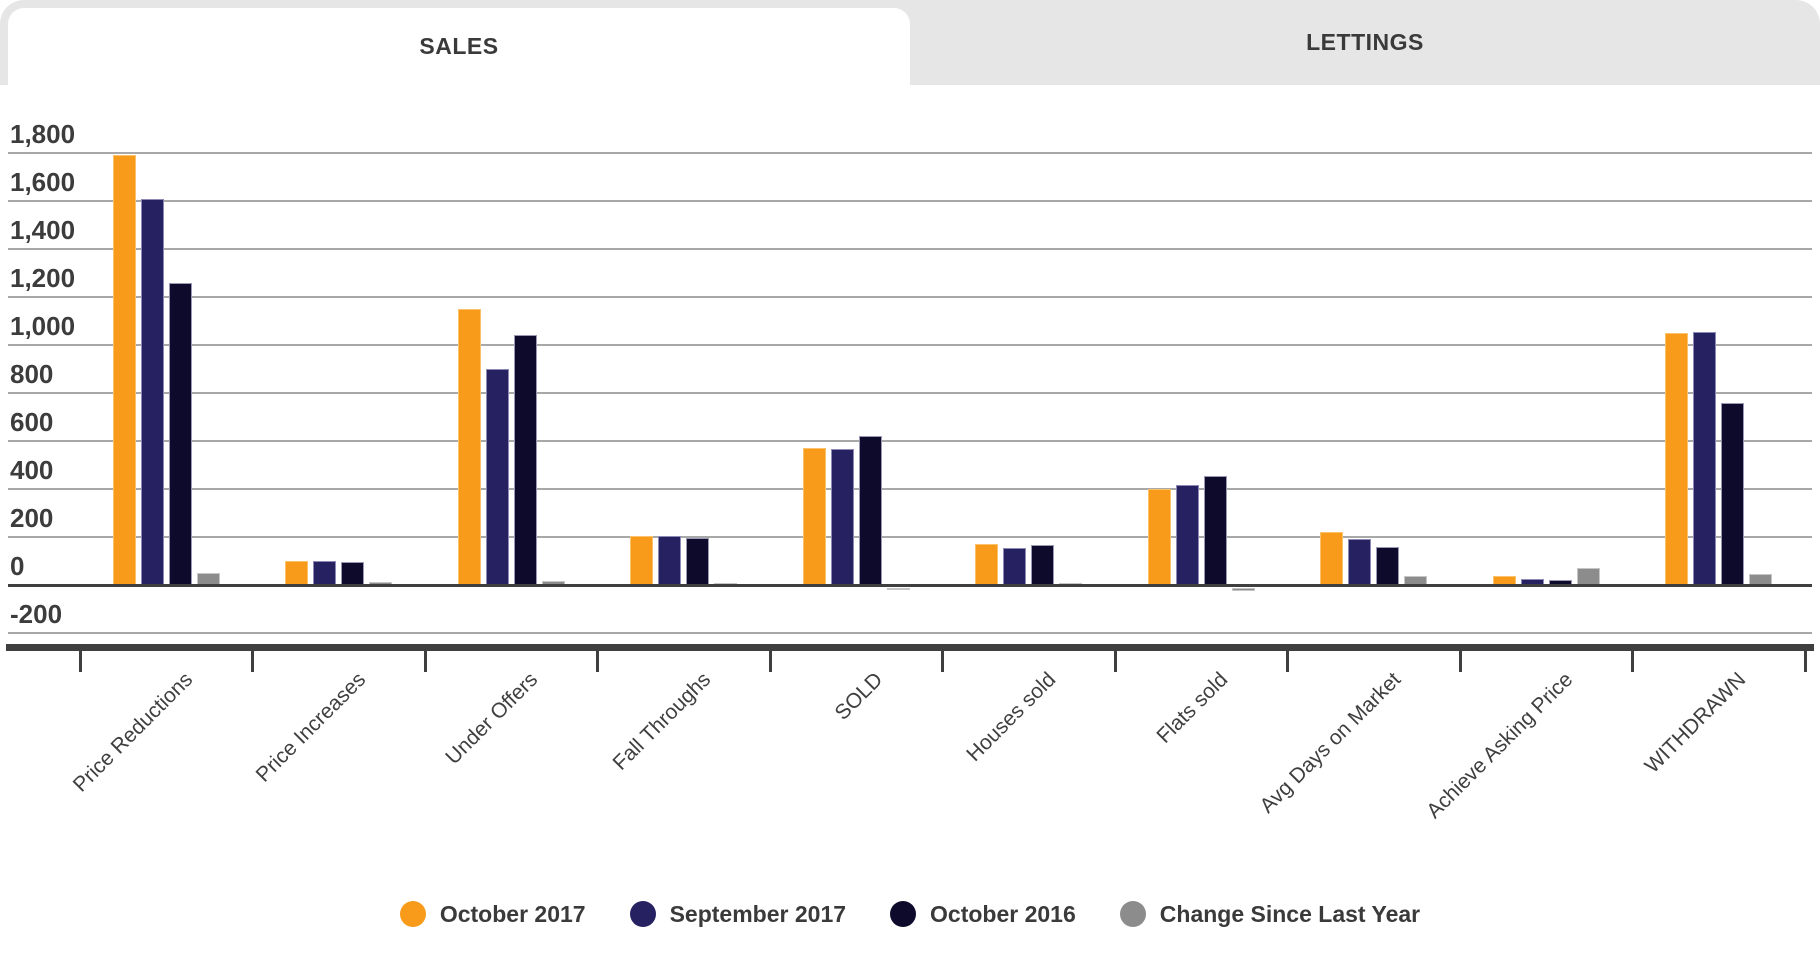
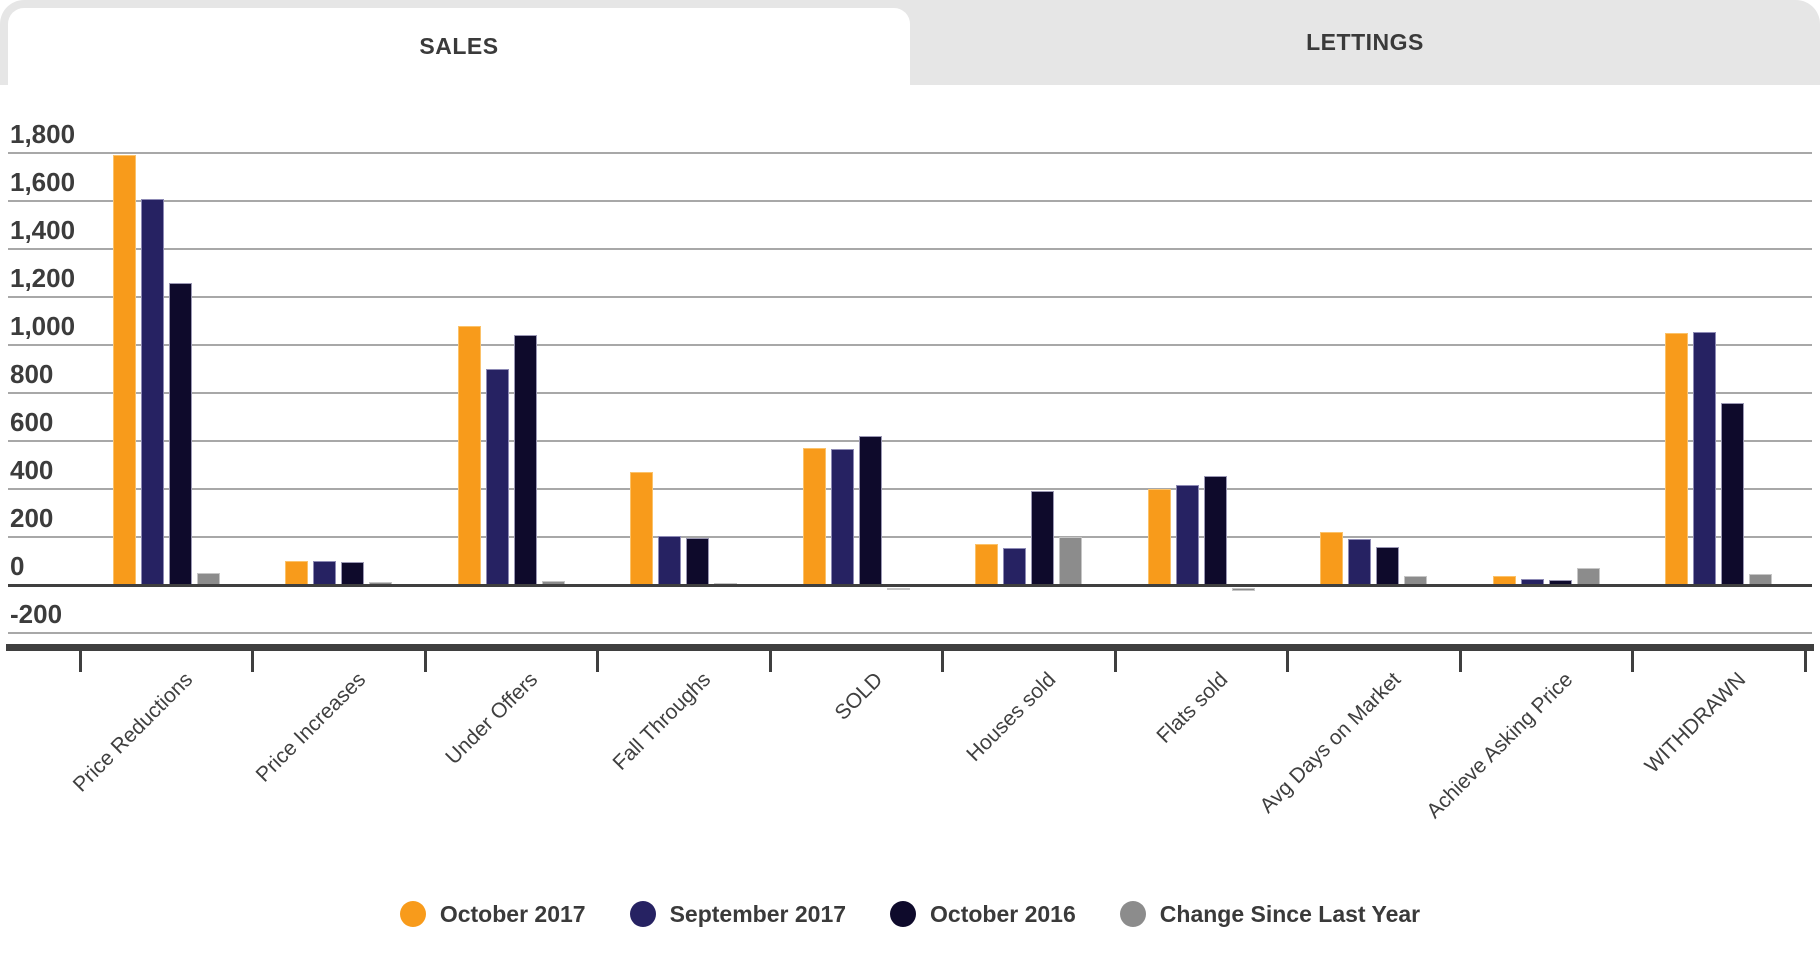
October 2017/Under Offers: 1150 -> 1080
October 2017/Fall Throughs: 200 -> 470
October 2016/Houses sold: 160 -> 390
Change Since Last Year/Houses sold: 10 -> 200
